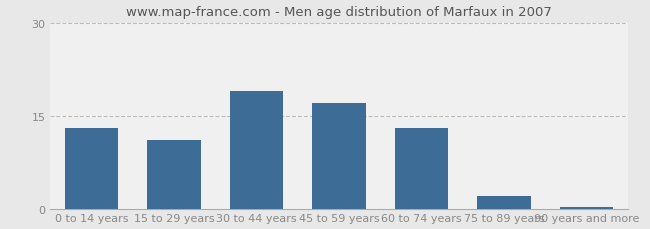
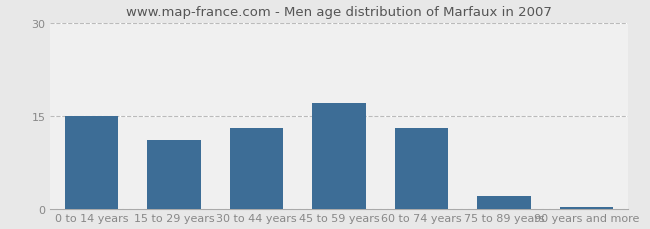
0 to 14 years: 13.0 -> 15.0
30 to 44 years: 19.0 -> 13.0
